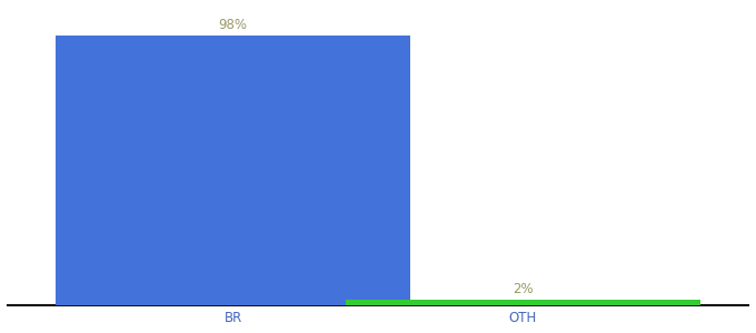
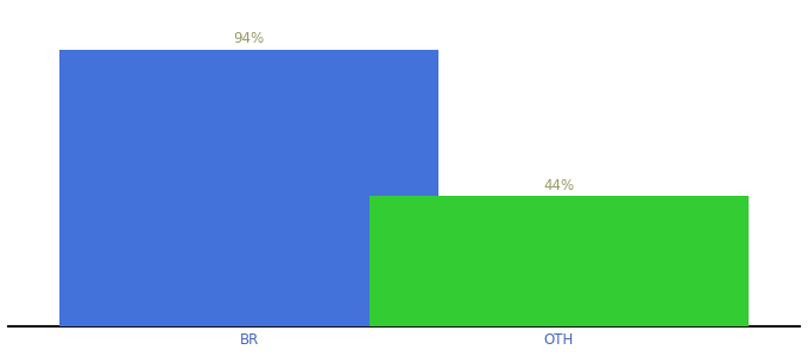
BR: 98% -> 94%
OTH: 2% -> 44%
